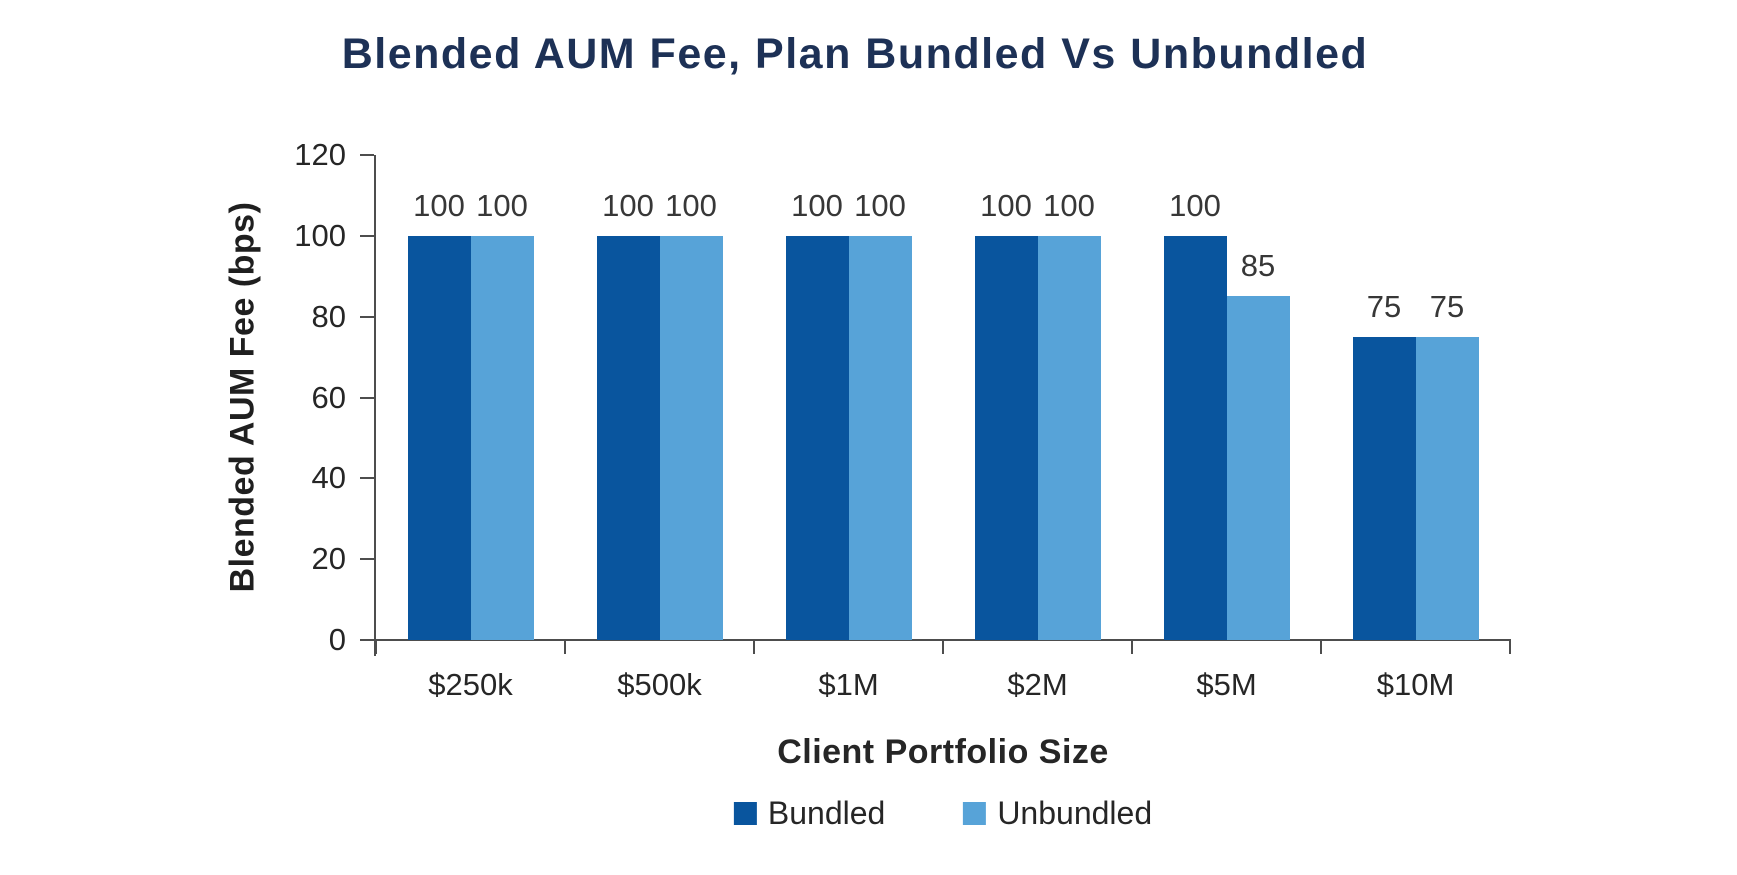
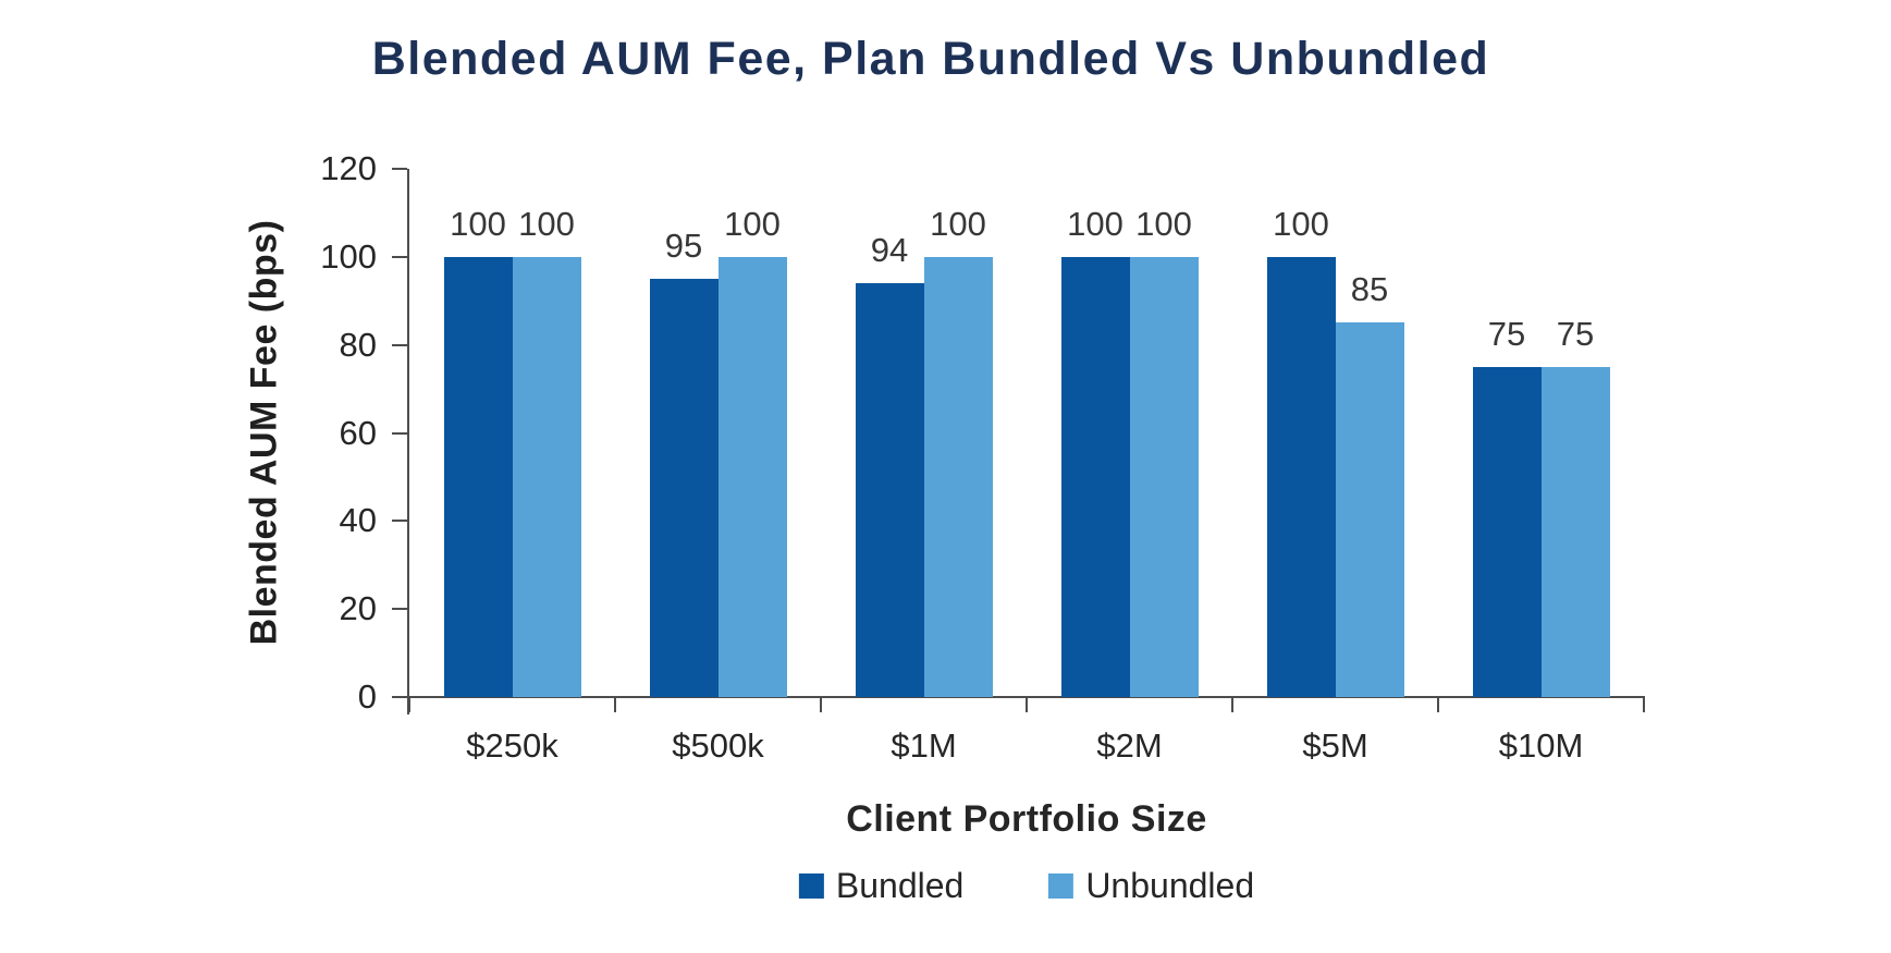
Bundled/$500k: 100 -> 95
Bundled/$1M: 100 -> 94
